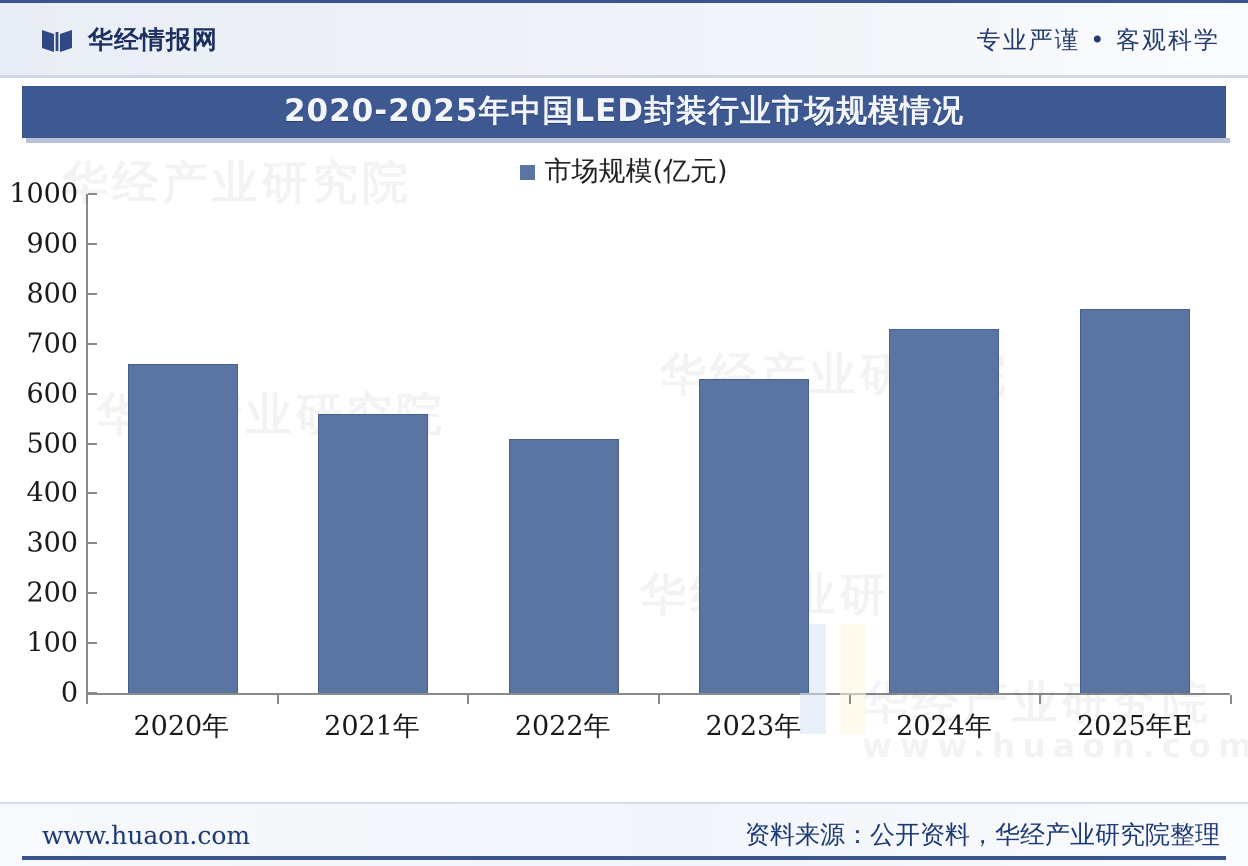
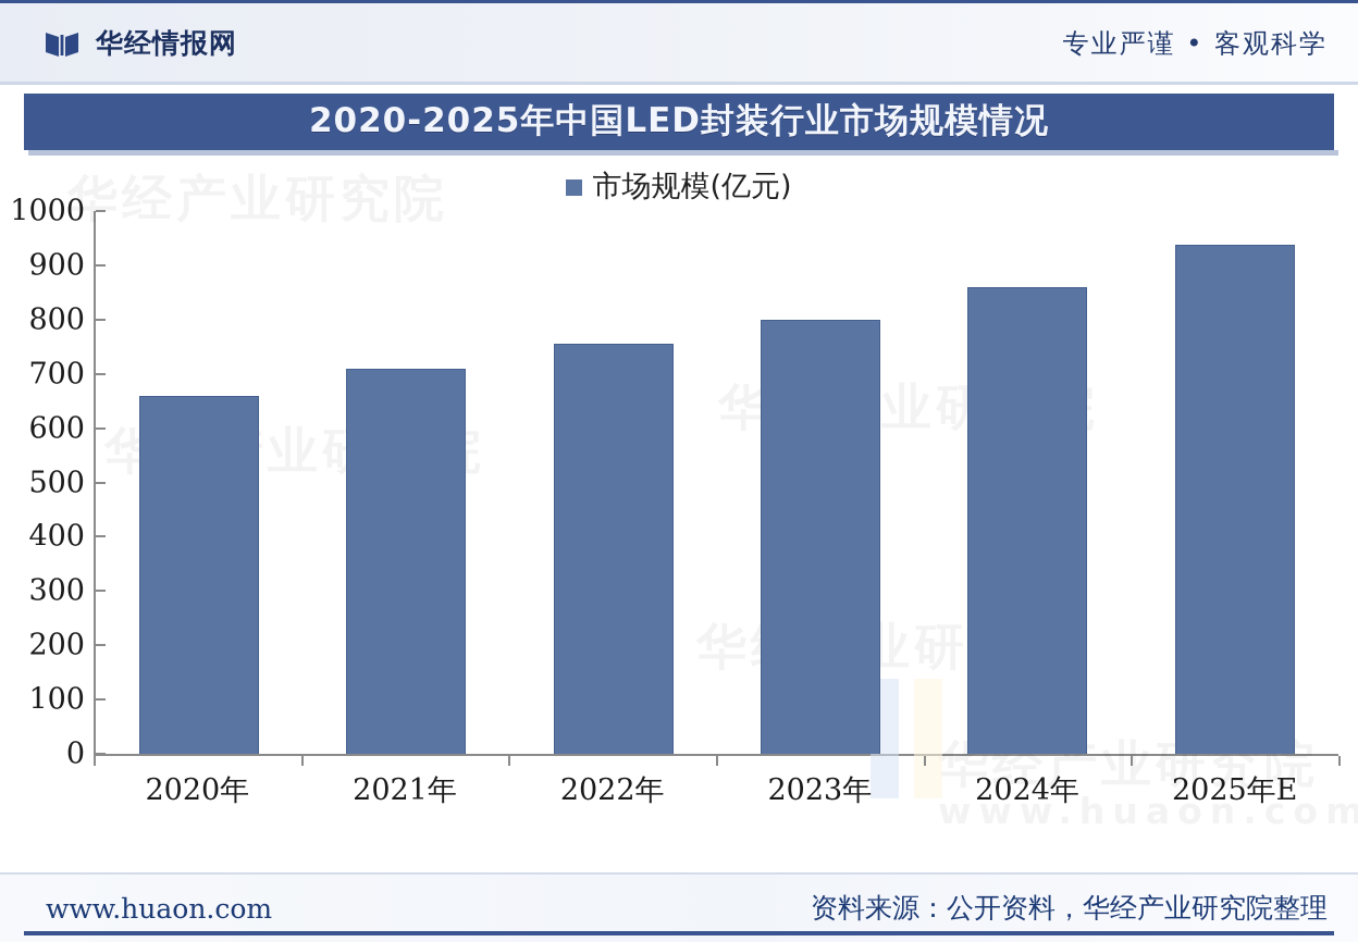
2021年: 560 -> 710
2022年: 510 -> 760
2023年: 630 -> 800
2024年: 730 -> 860
2025年E: 770 -> 940
